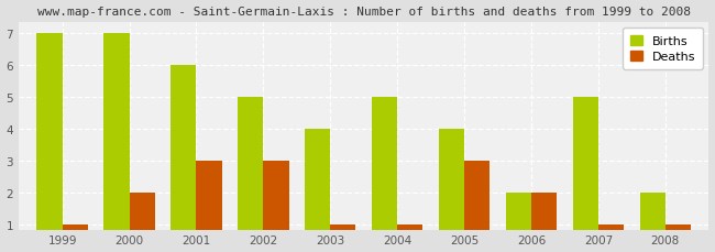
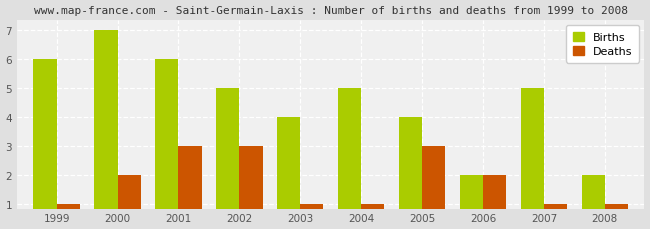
Births/1999: 7 -> 6
